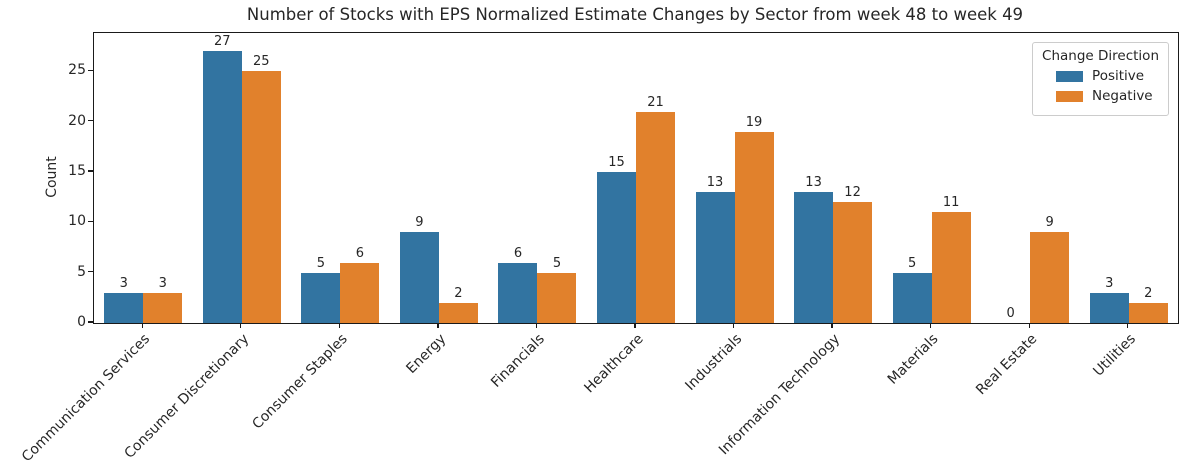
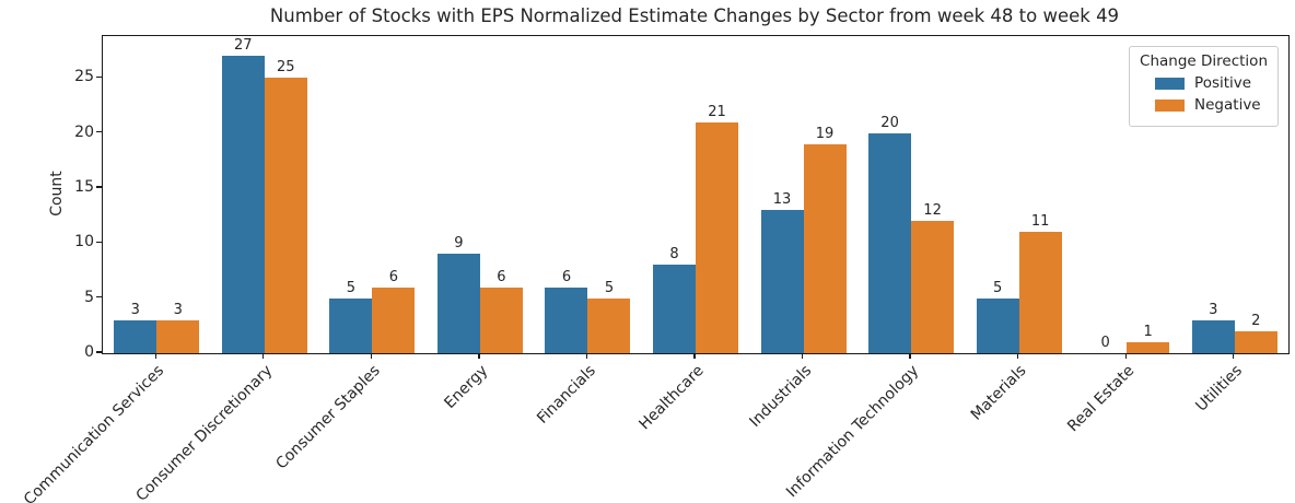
Negative/Energy: 2 -> 6
Positive/Healthcare: 15 -> 8
Positive/Information Technology: 13 -> 20
Negative/Real Estate: 9 -> 1
